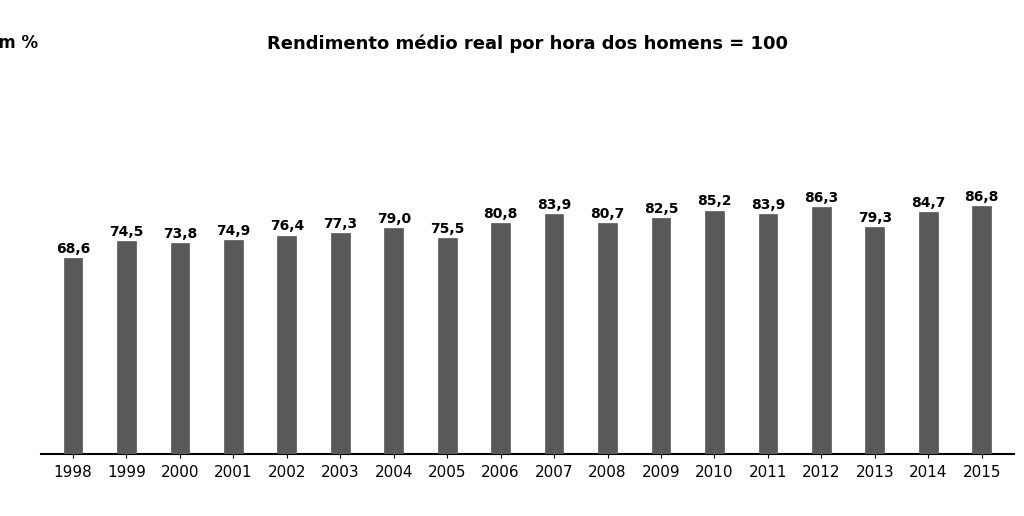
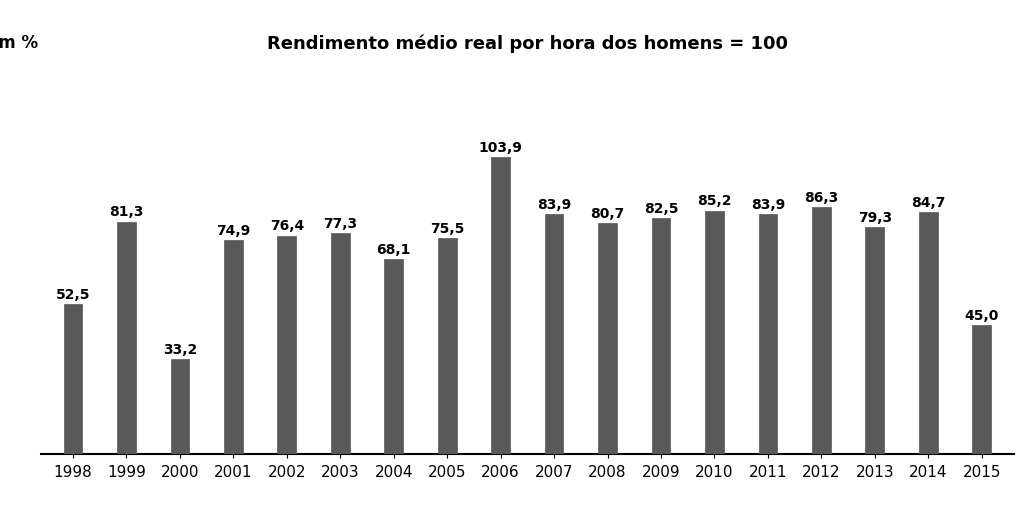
1998: 68,6 -> 52,5
1999: 74,5 -> 81,3
2000: 73,8 -> 33,2
2004: 79,0 -> 68,1
2006: 80,8 -> 103,9
2015: 86,8 -> 45,0
